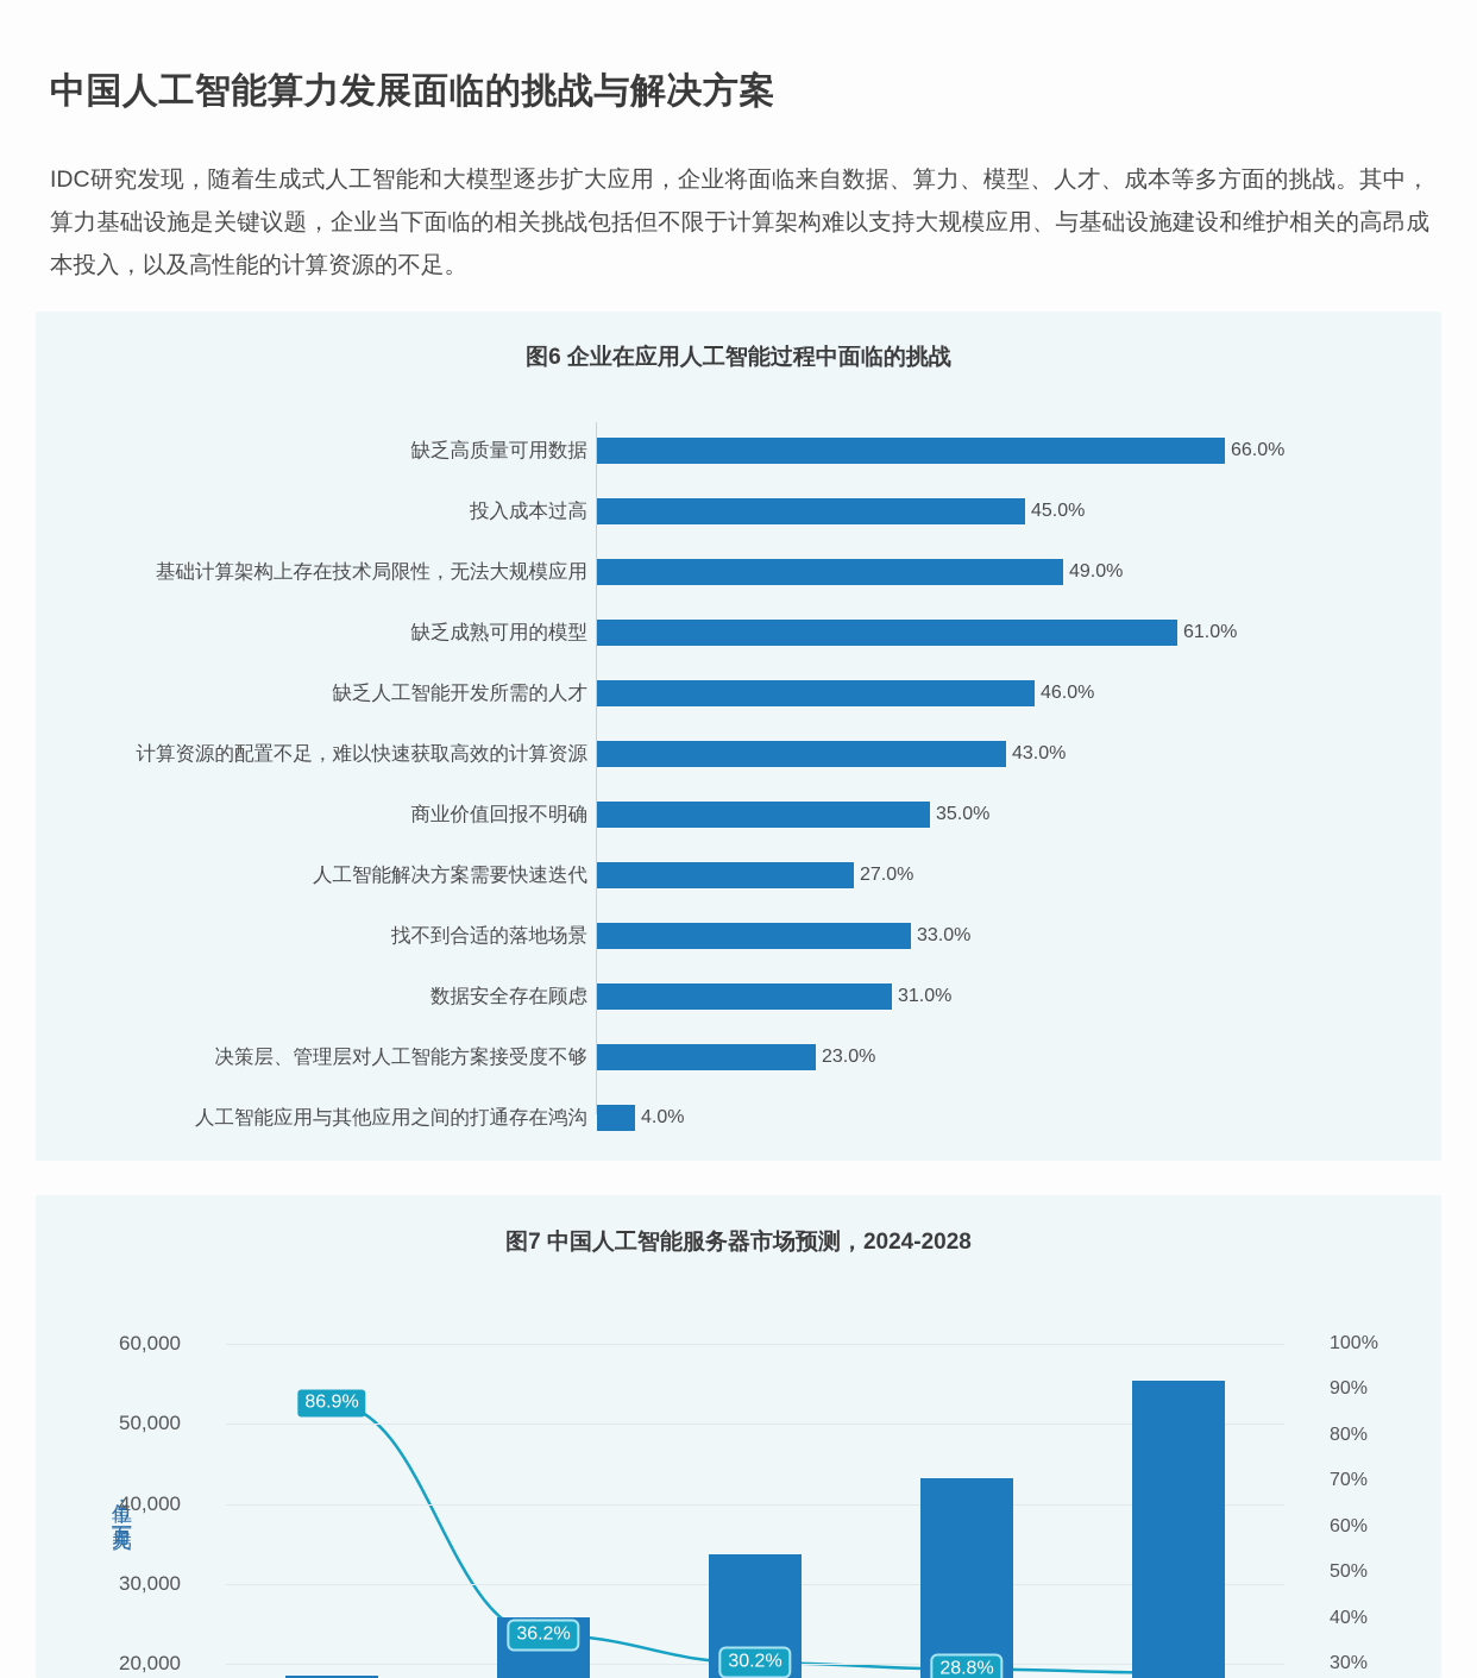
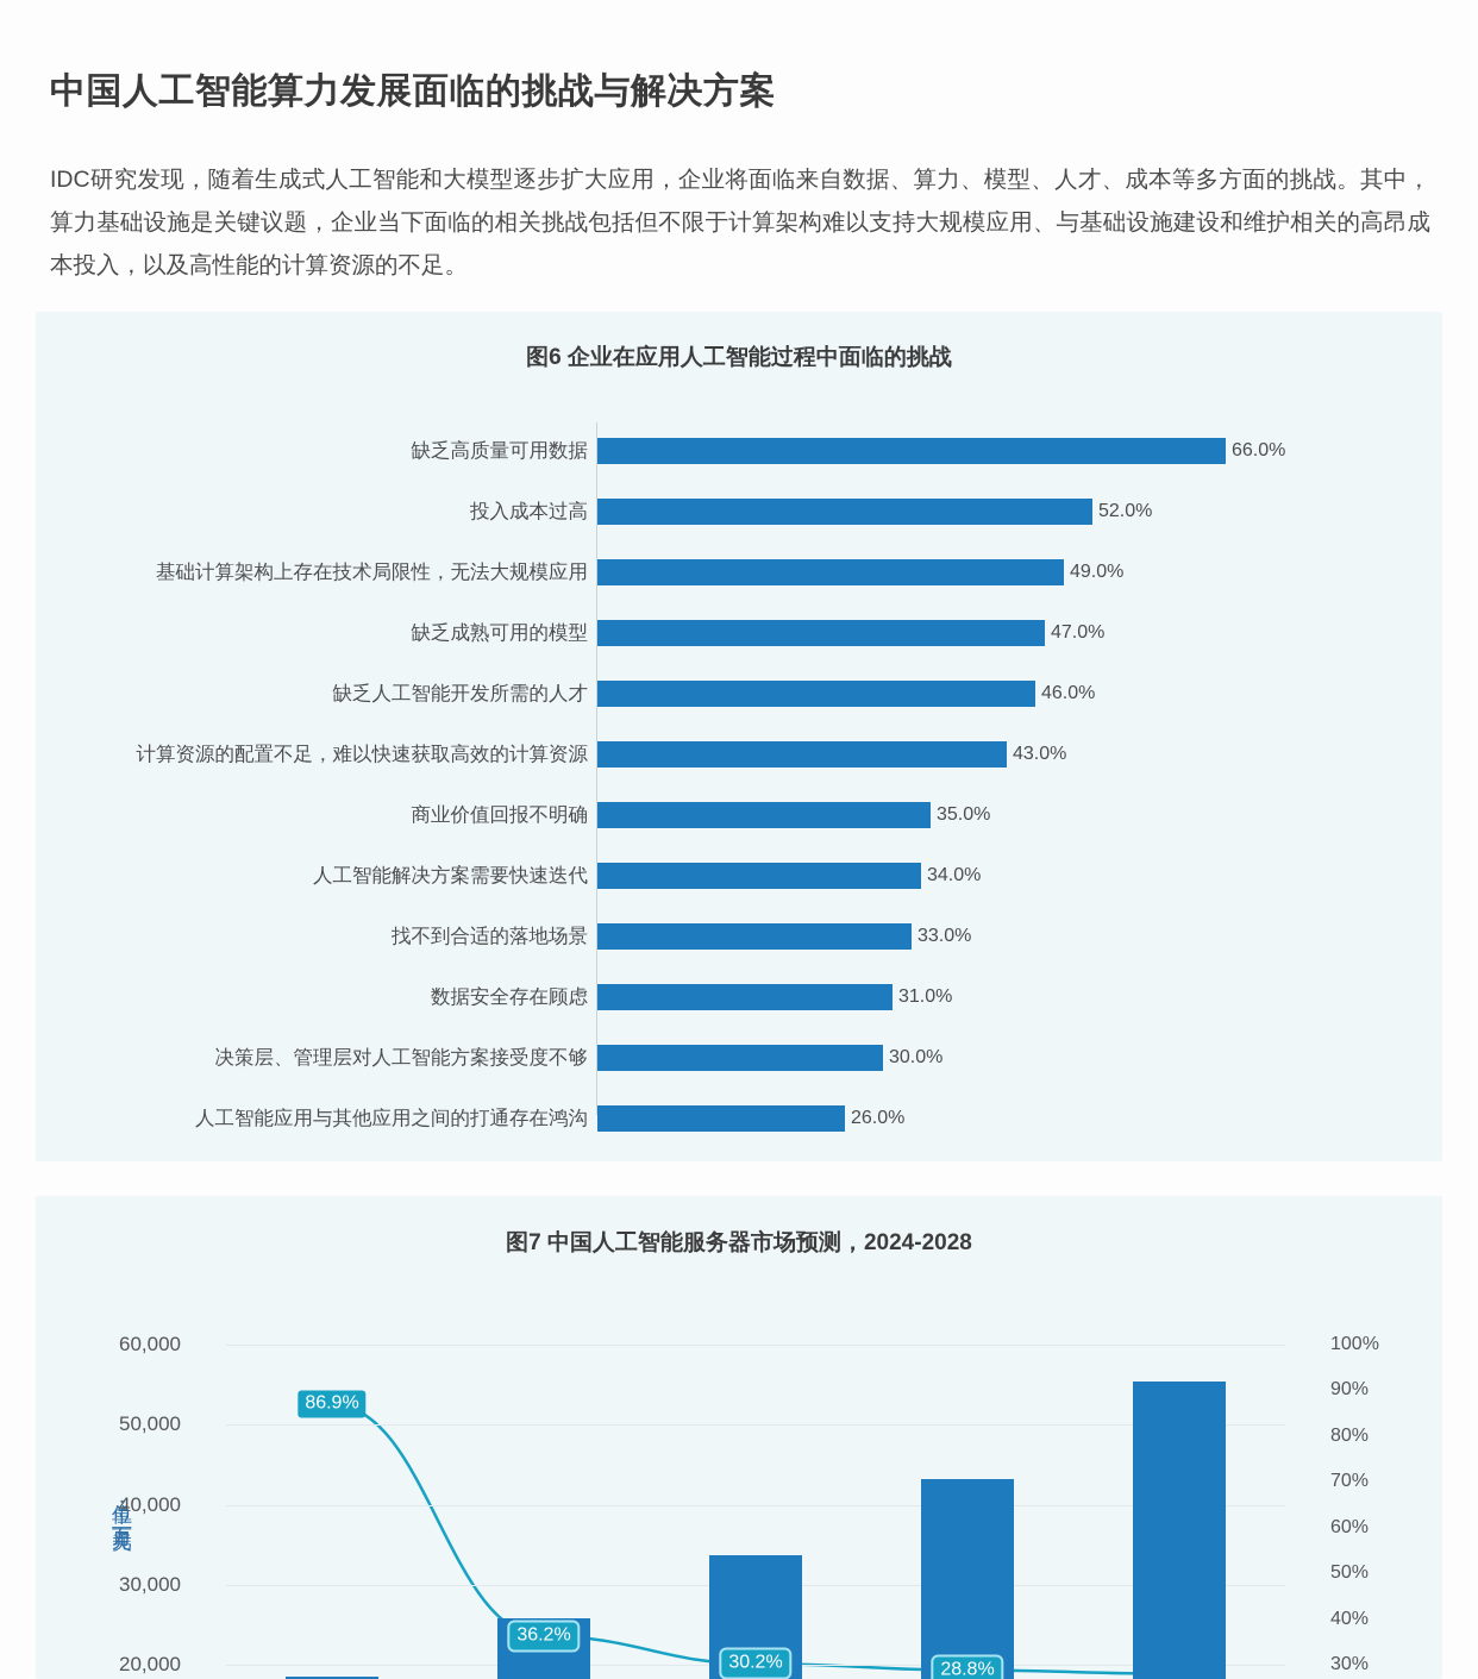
图6 企业在应用人工智能过程中面临的挑战/投入成本过高: 45.0% -> 52.0%
图6 企业在应用人工智能过程中面临的挑战/缺乏成熟可用的模型: 61.0% -> 47.0%
图6 企业在应用人工智能过程中面临的挑战/人工智能解决方案需要快速迭代: 27.0% -> 34.0%
图6 企业在应用人工智能过程中面临的挑战/决策层、管理层对人工智能方案接受度不够: 23.0% -> 30.0%
图6 企业在应用人工智能过程中面临的挑战/人工智能应用与其他应用之间的打通存在鸿沟: 4.0% -> 26.0%
